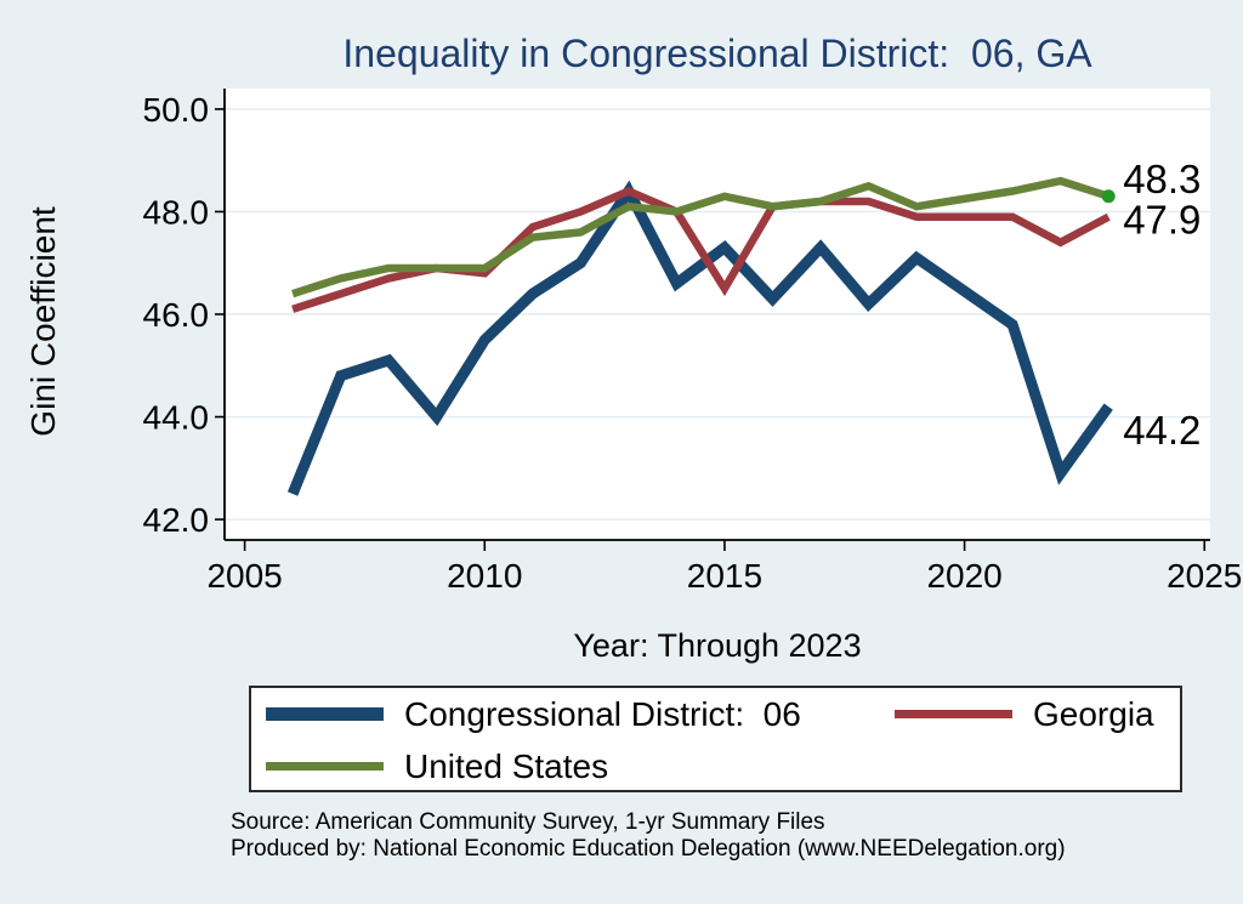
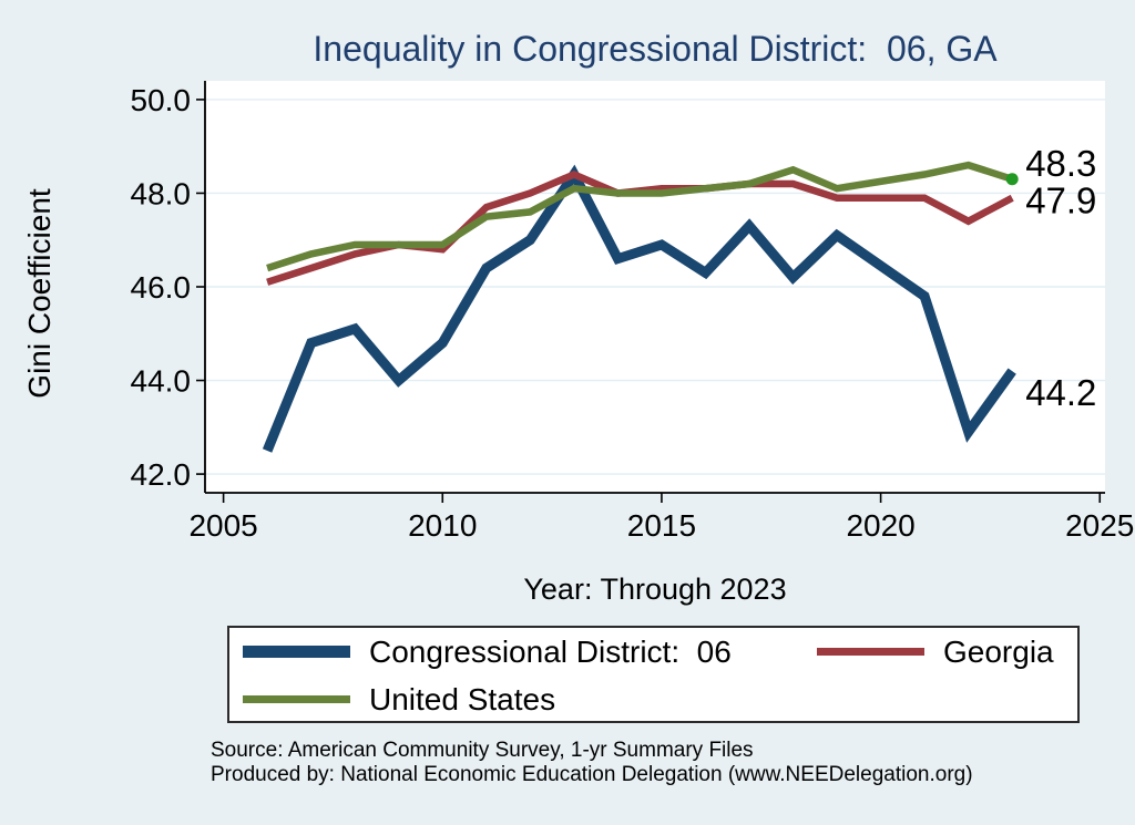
Congressional District: 06/2010: 45.5 -> 44.8
Congressional District: 06/2015: 47.3 -> 46.9
Georgia/2015: 46.5 -> 48.1
United States/2015: 48.3 -> 48.0
